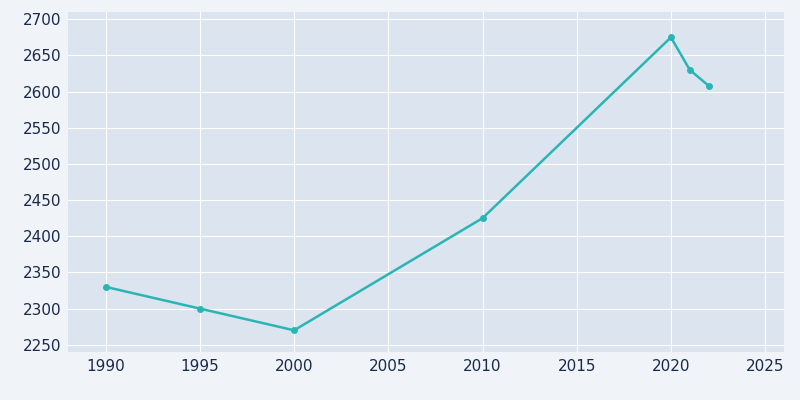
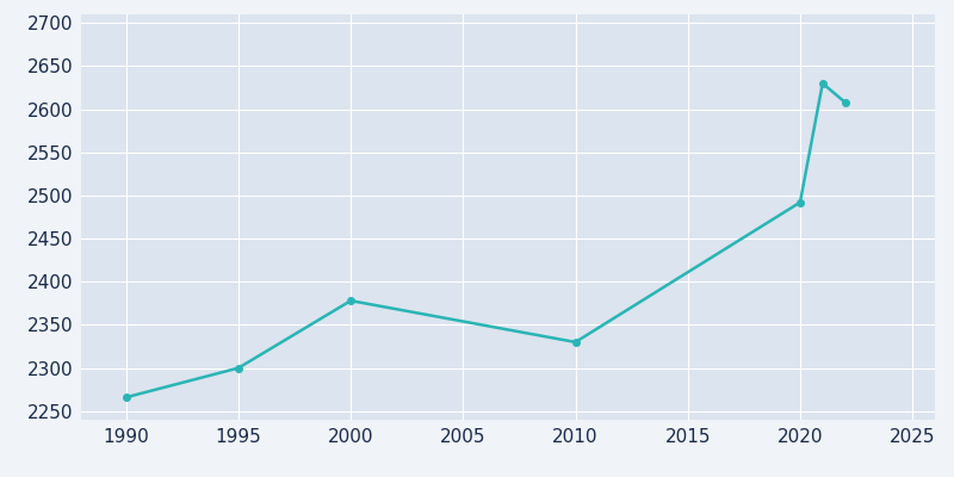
1990: 2330 -> 2266
2000: 2270 -> 2378
2010: 2425 -> 2330
2020: 2675 -> 2492
